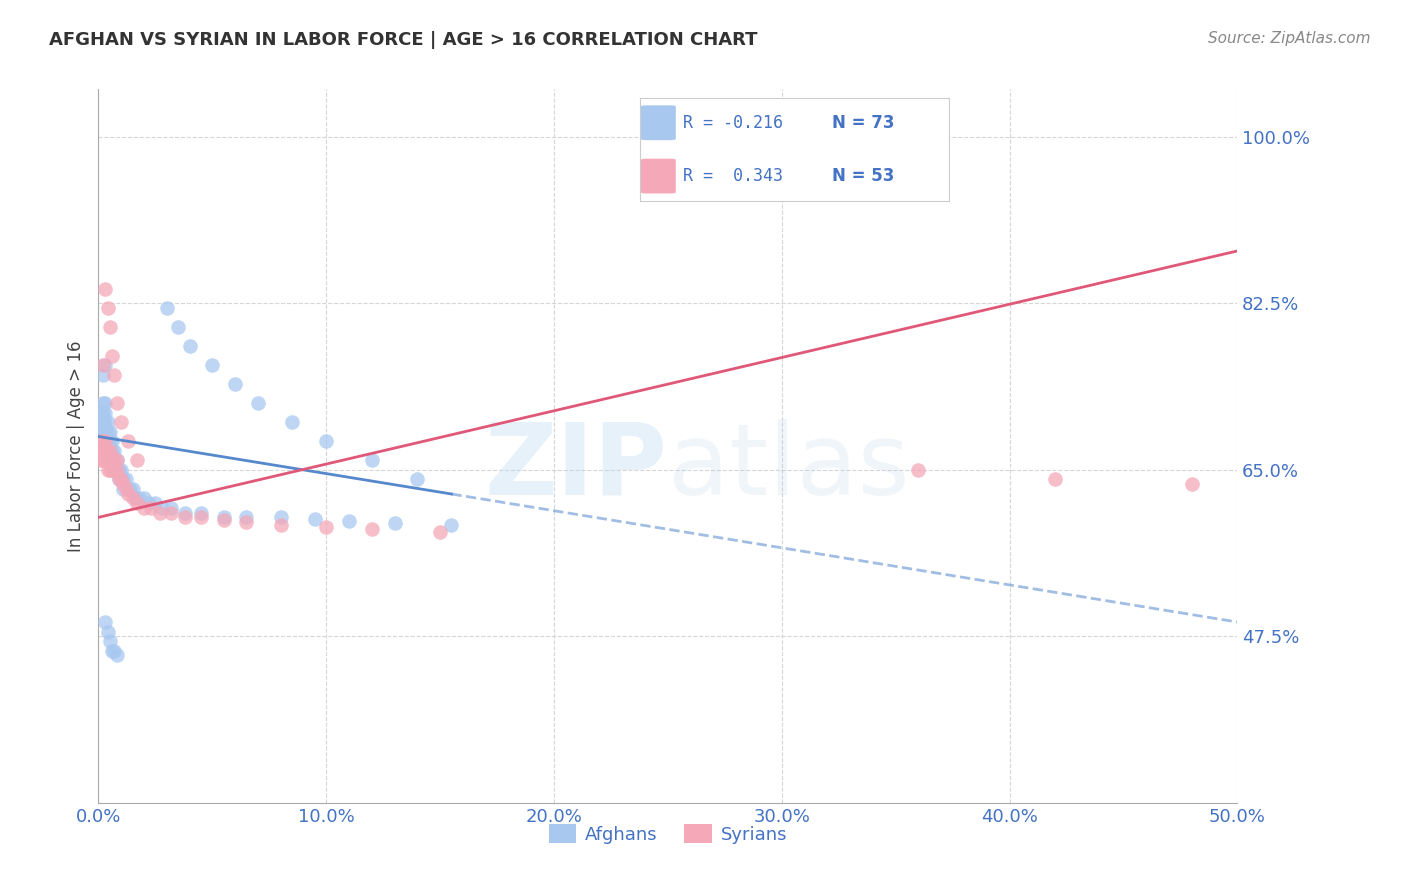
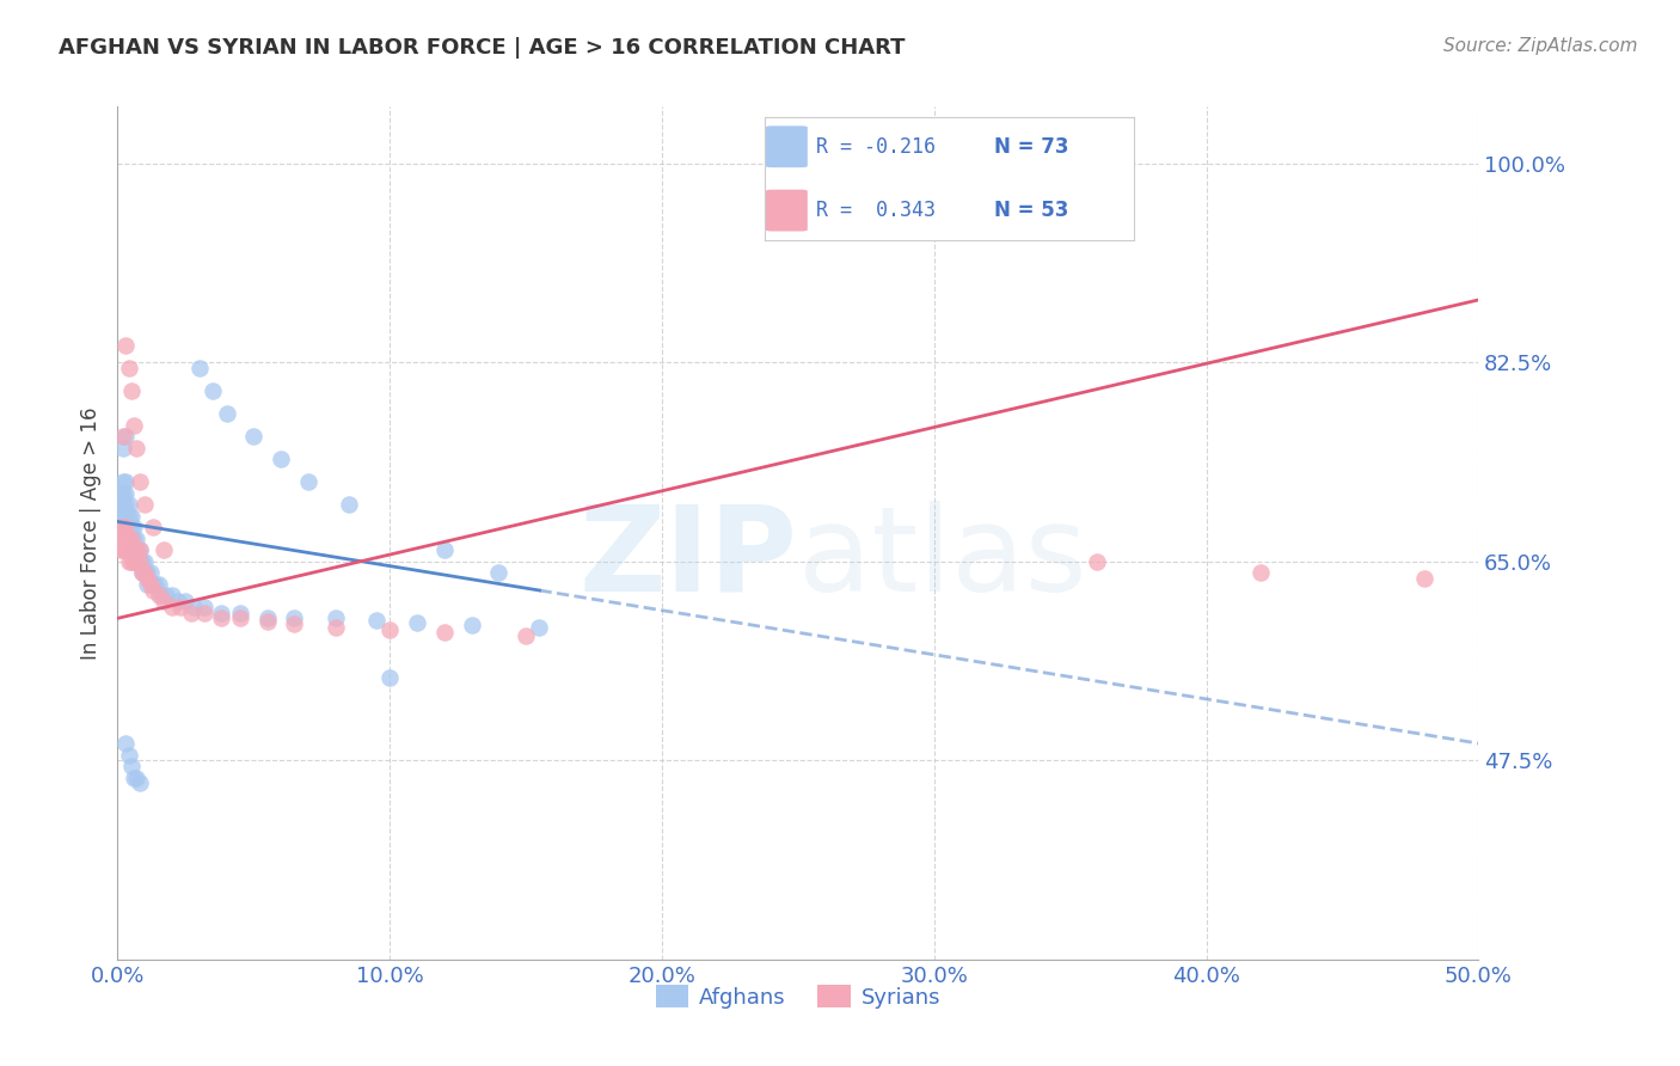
Afghans/10.0%: 68.0% -> 54.8%
